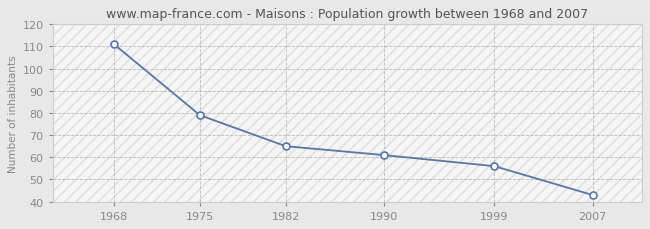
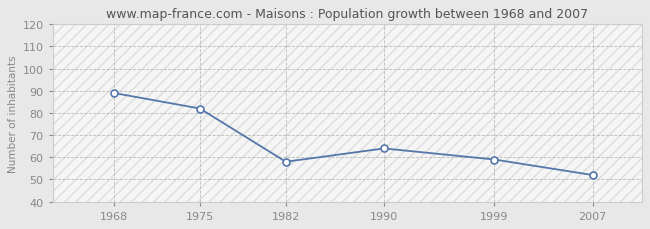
1968: 111 -> 89
1975: 79 -> 82
1982: 65 -> 58
1990: 61 -> 64
1999: 56 -> 59
2007: 43 -> 52
